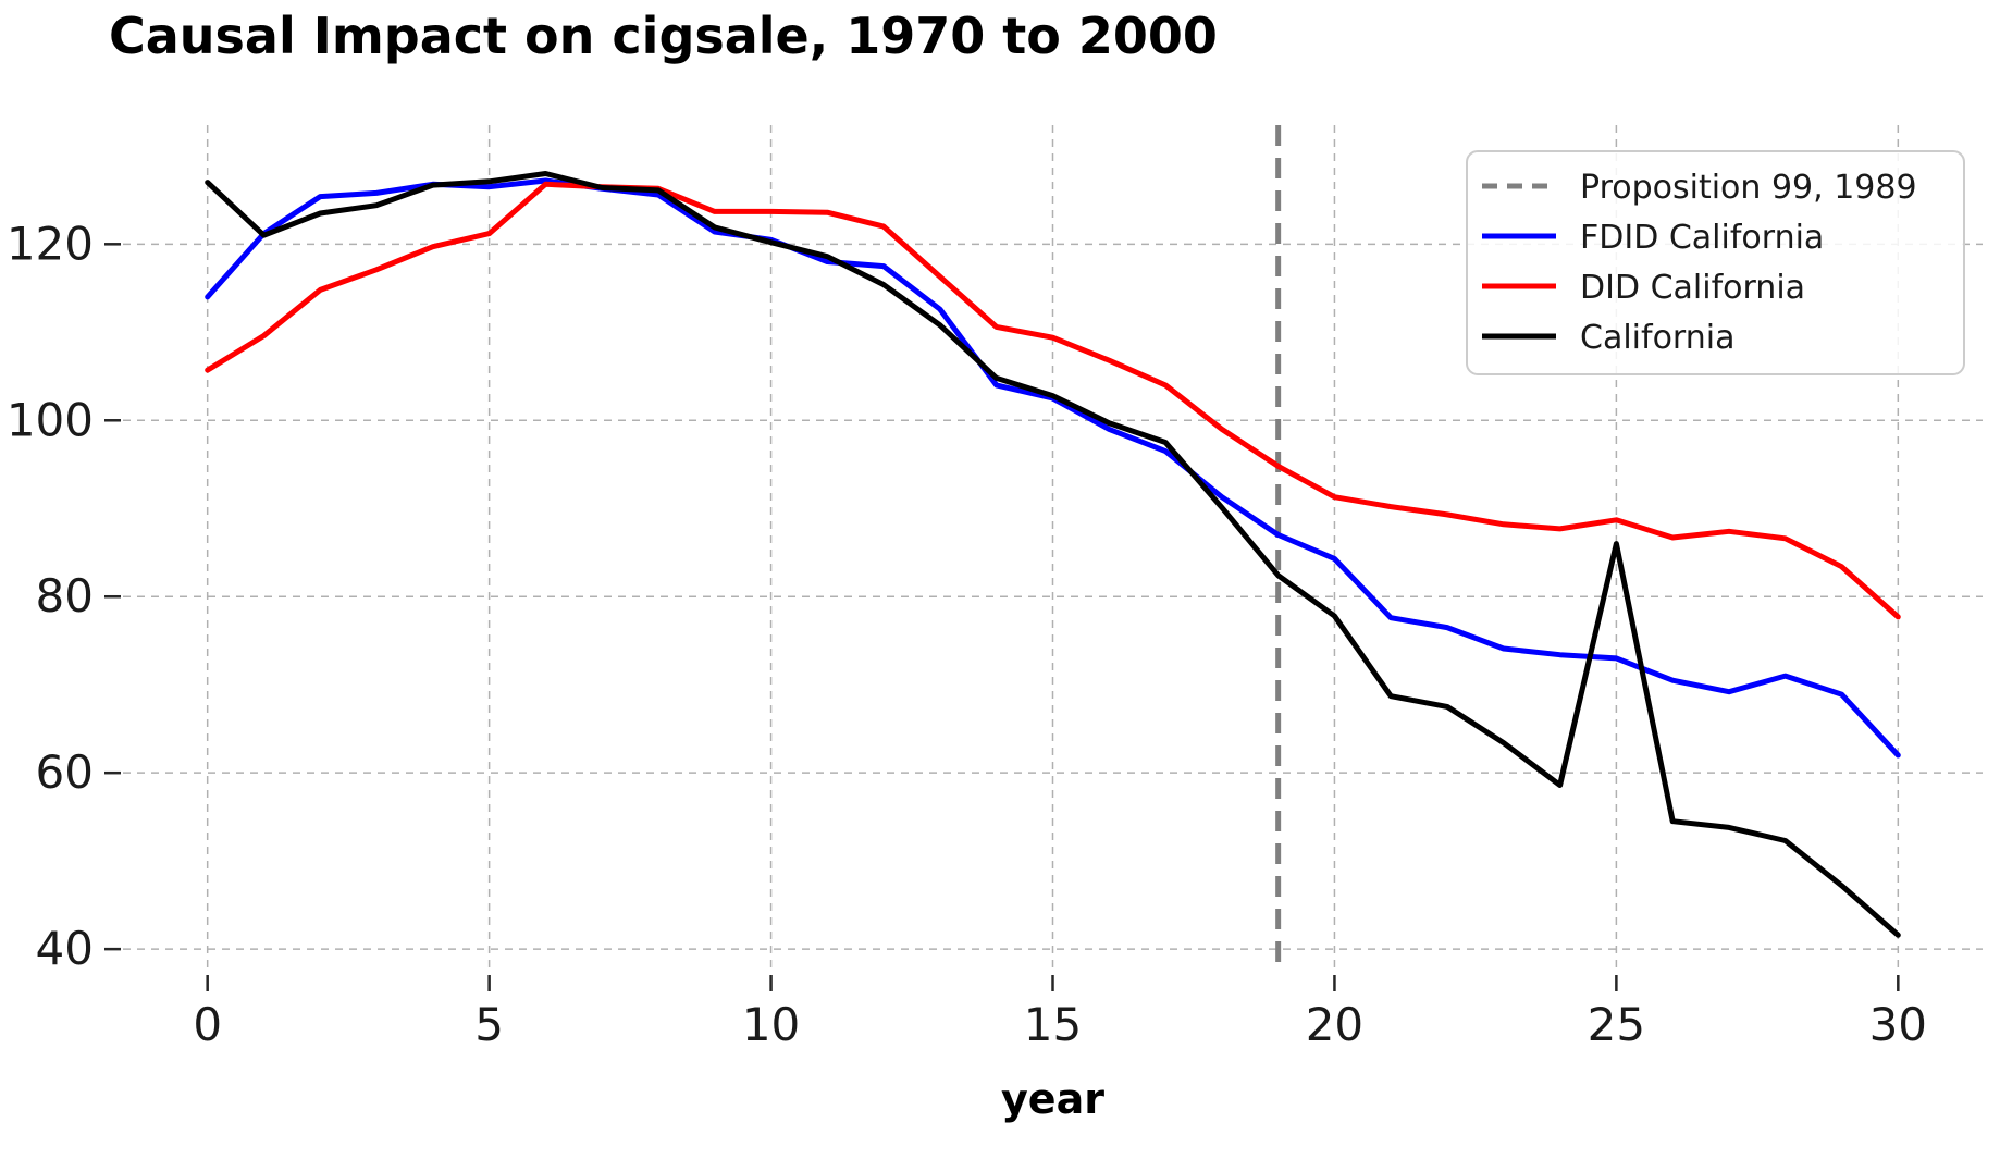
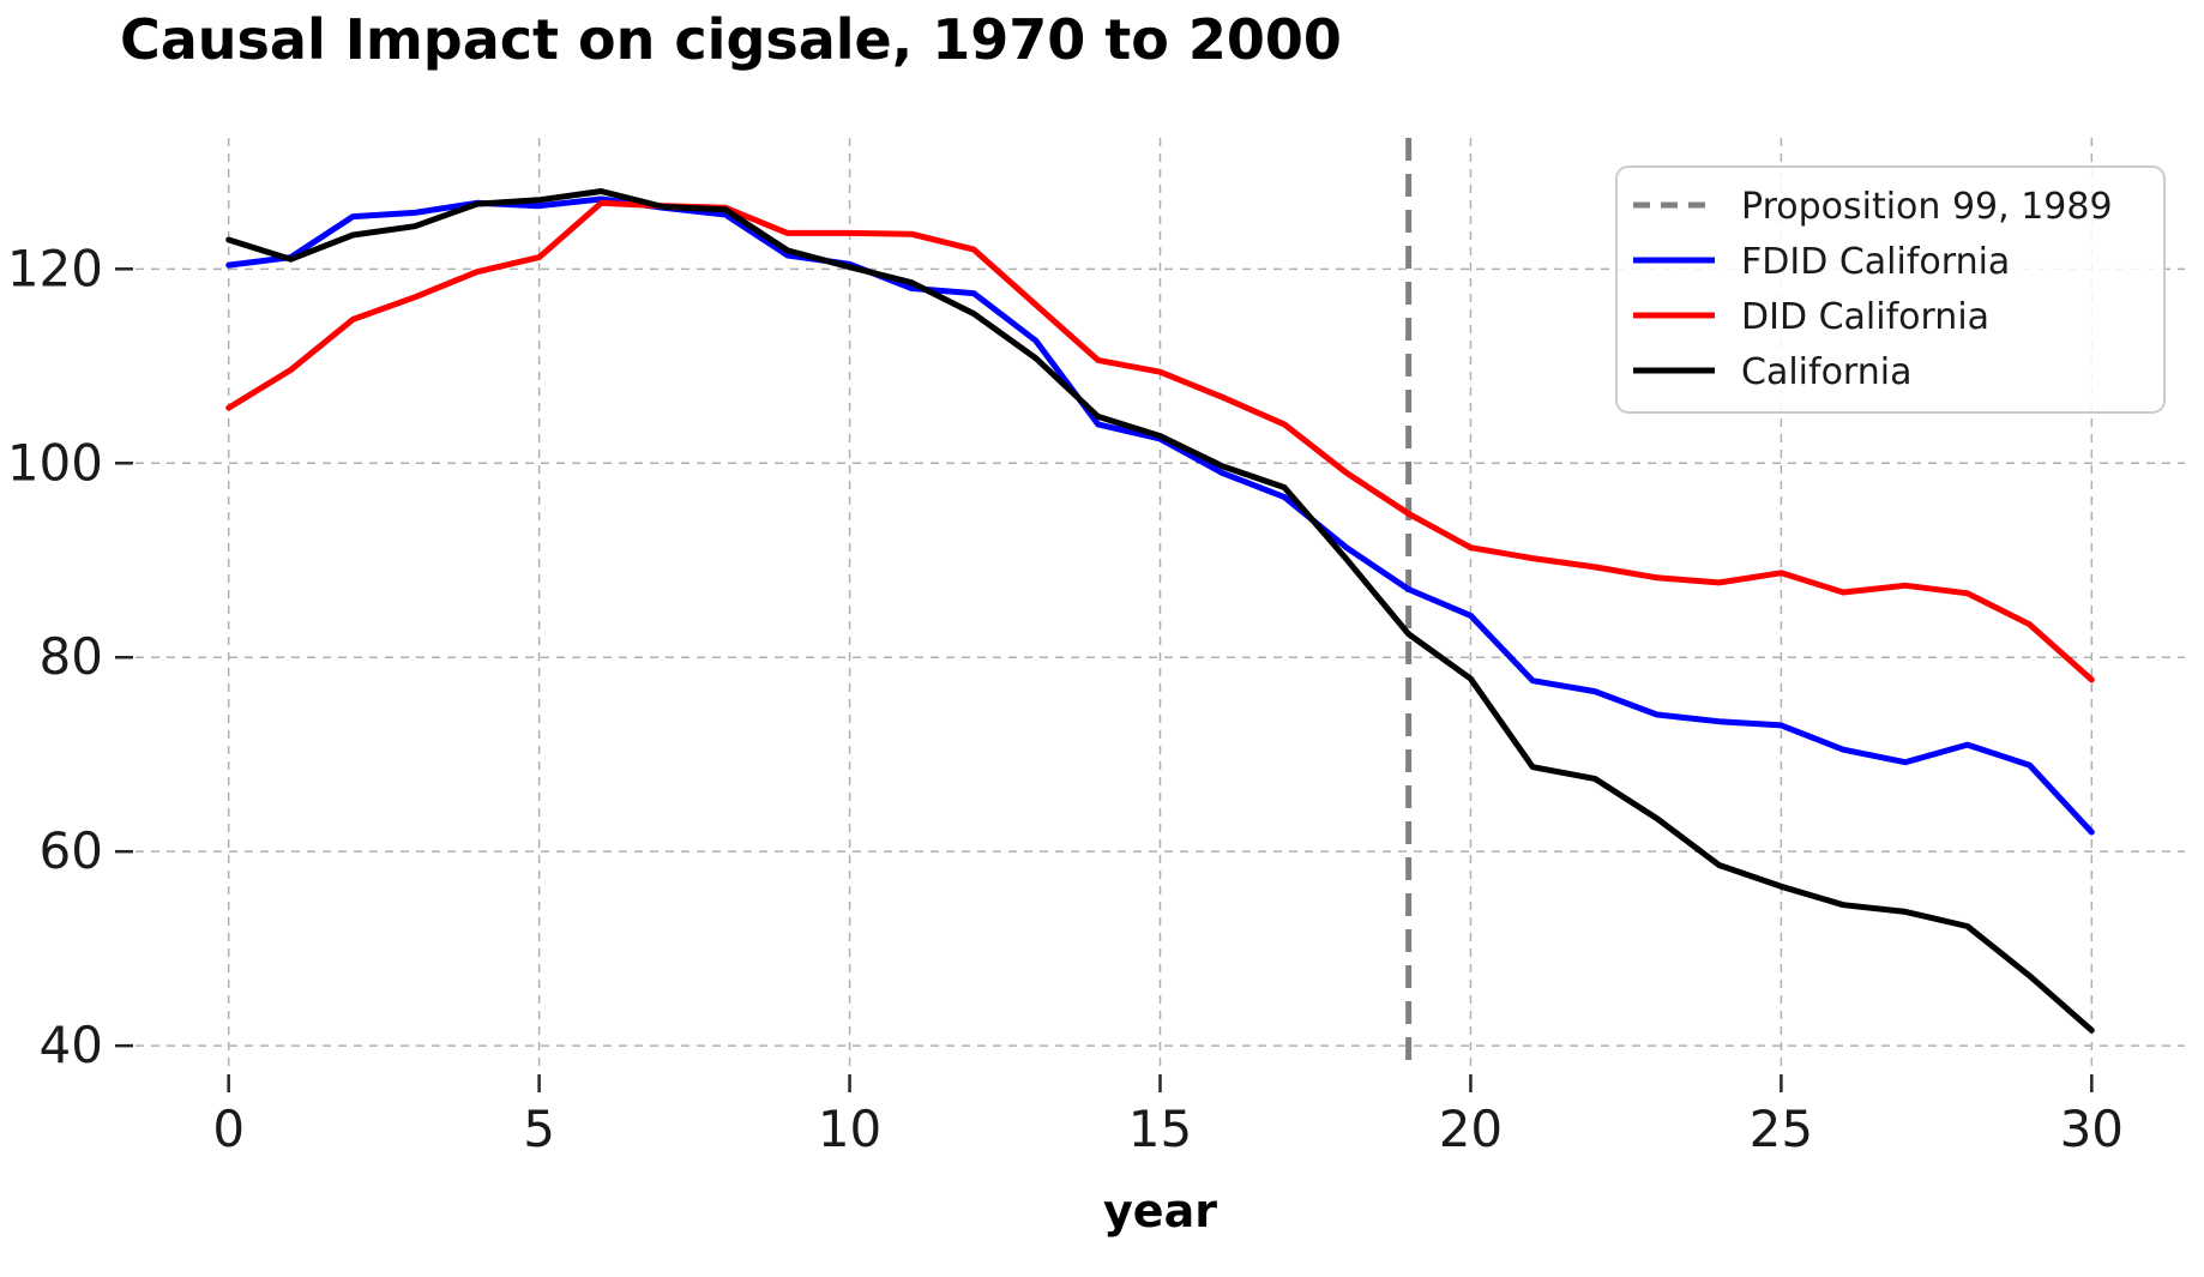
FDID California/0: 114 -> 120
California/0: 127 -> 123
California/25: 86 -> 56
